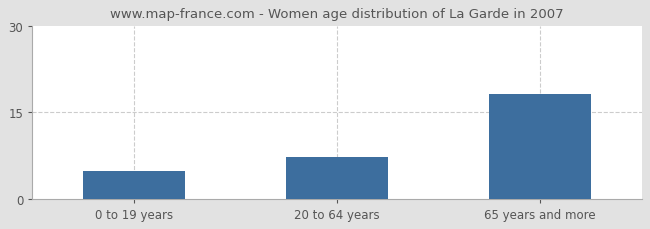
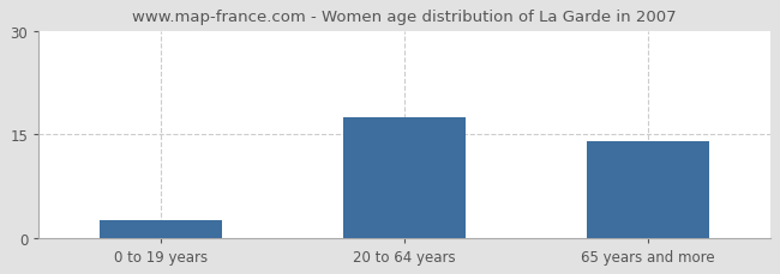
0 to 19 years: 4.8 -> 2.5
20 to 64 years: 7.2 -> 17.5
65 years and more: 18.2 -> 14.0
